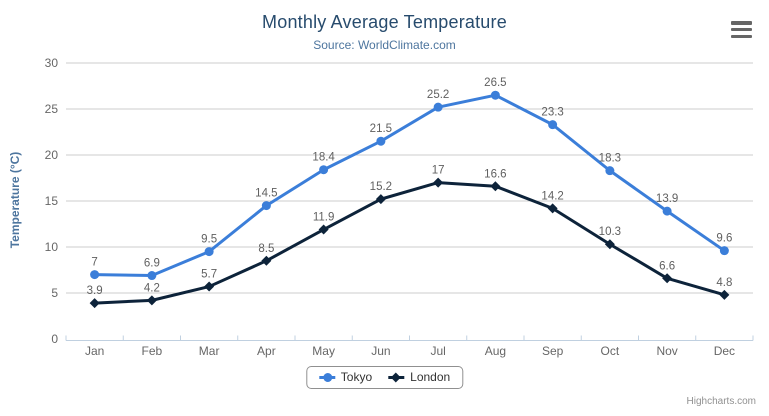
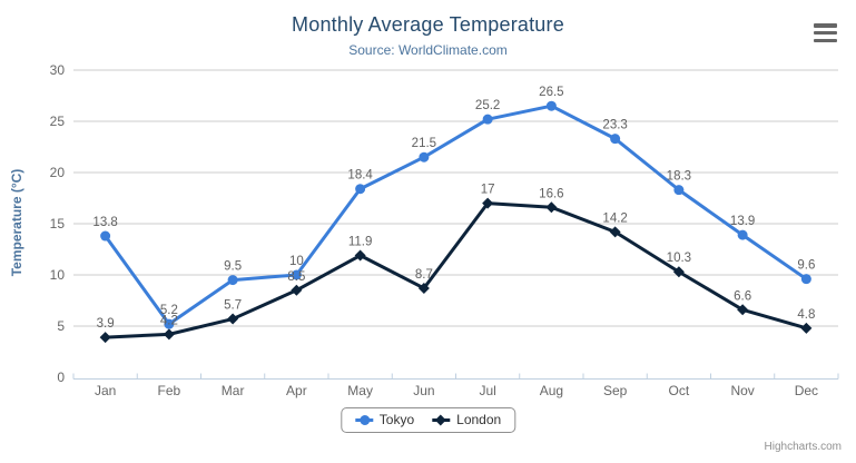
Tokyo/Jan: 7 -> 13.8
Tokyo/Feb: 6.9 -> 5.2
Tokyo/Apr: 14.5 -> 10
London/Jun: 15.2 -> 8.7
